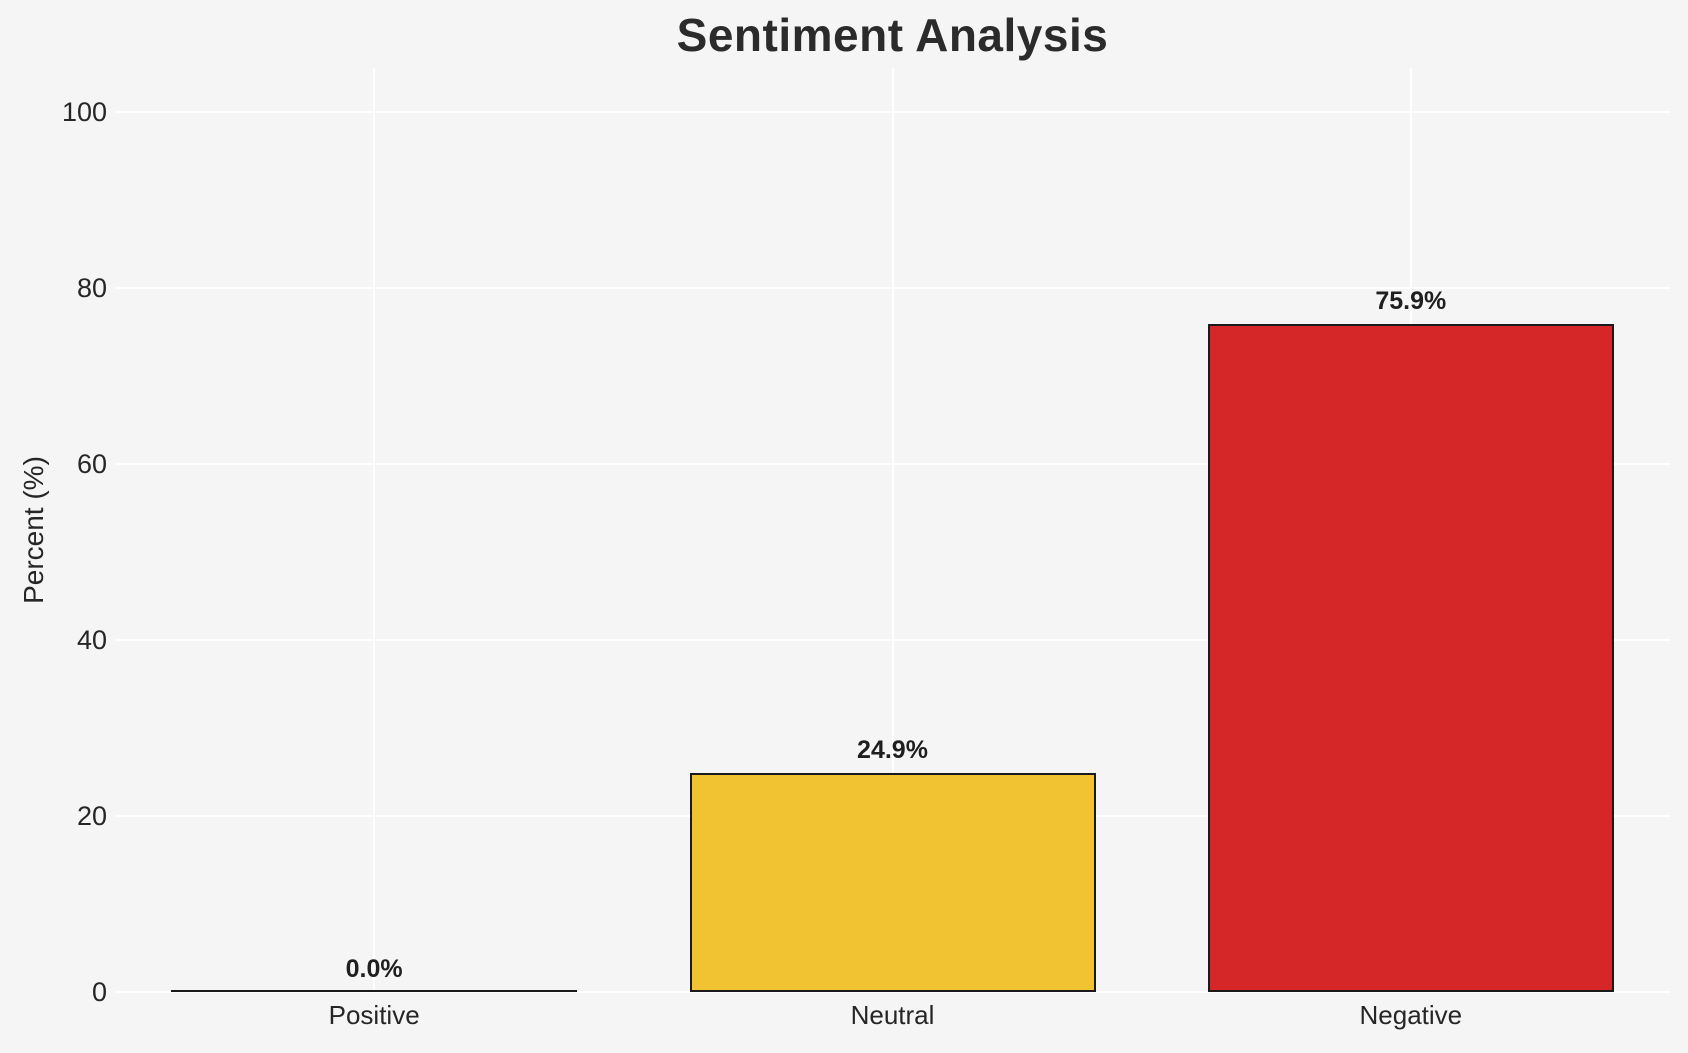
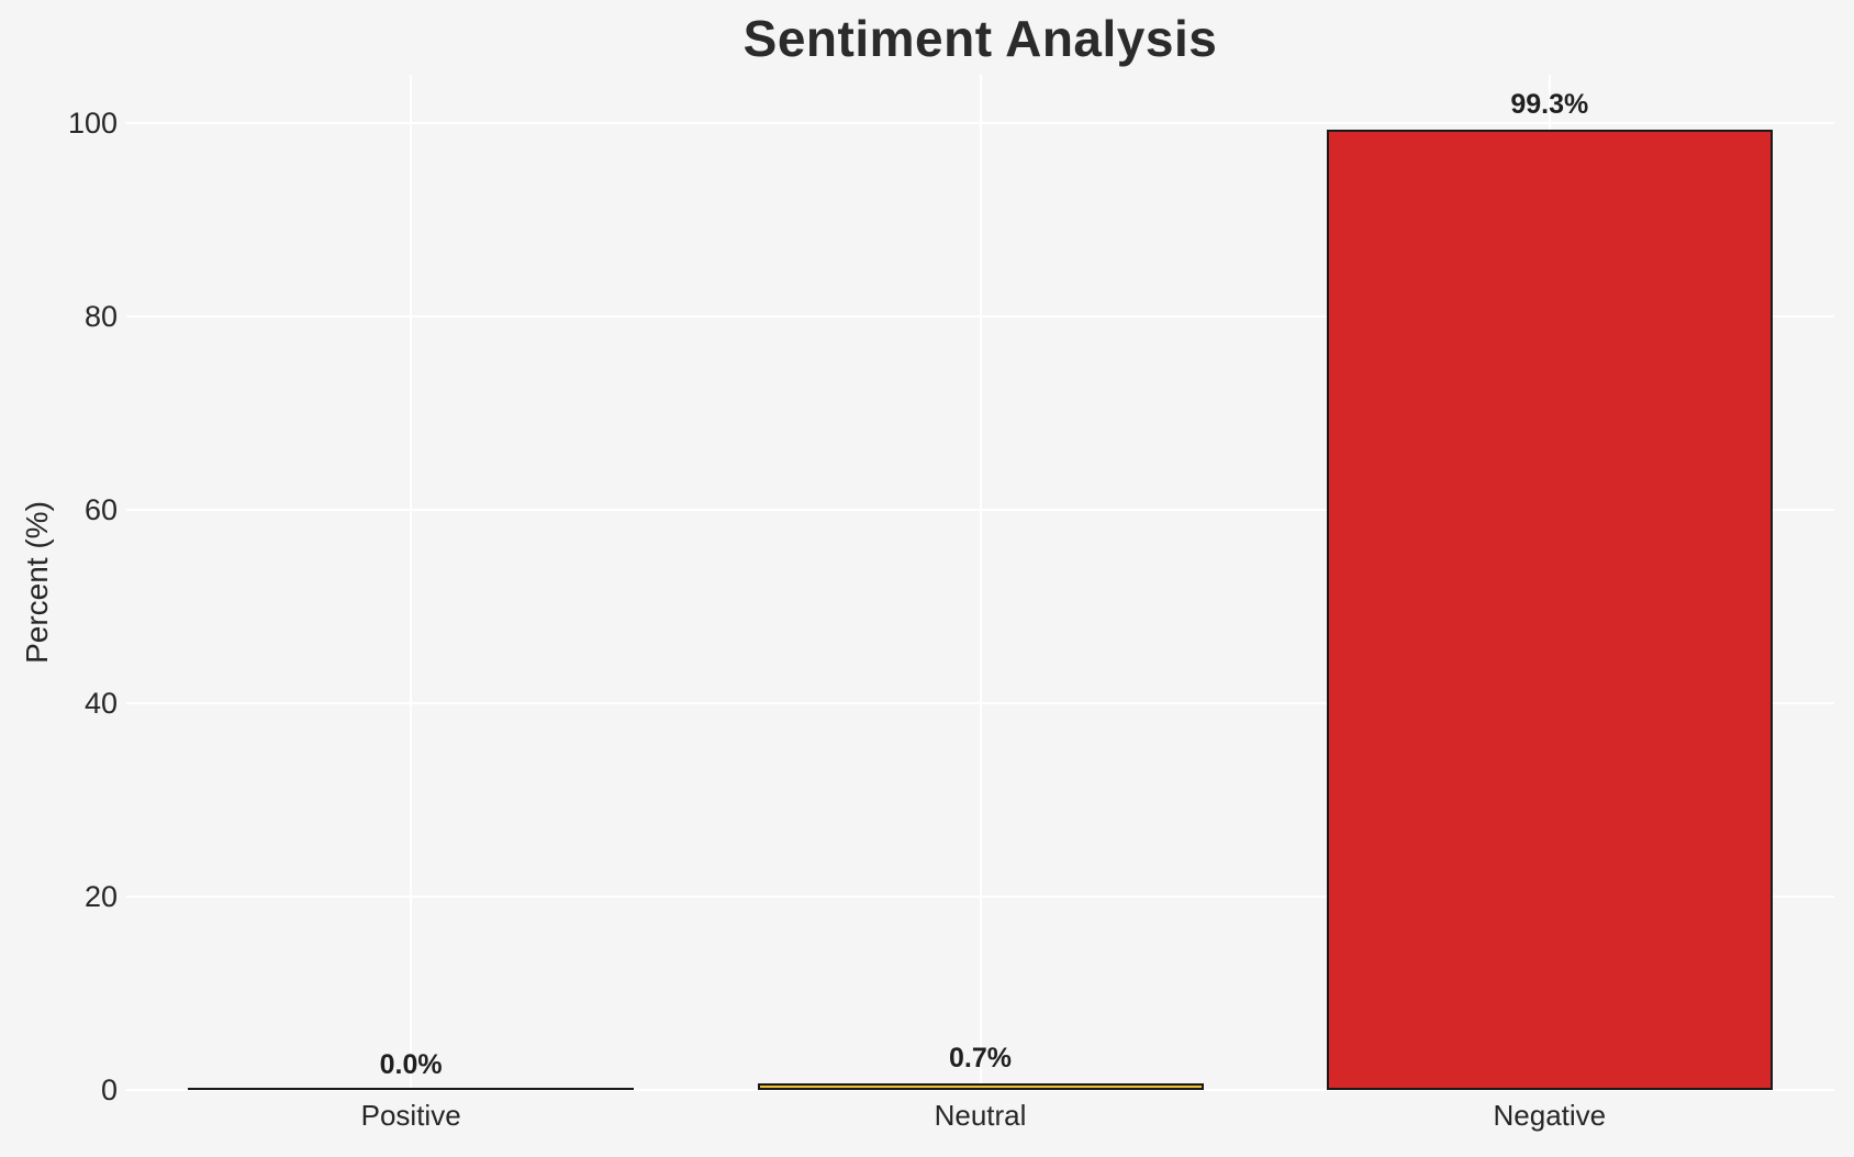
Neutral: 24.9% -> 0.7%
Negative: 75.9% -> 99.3%
